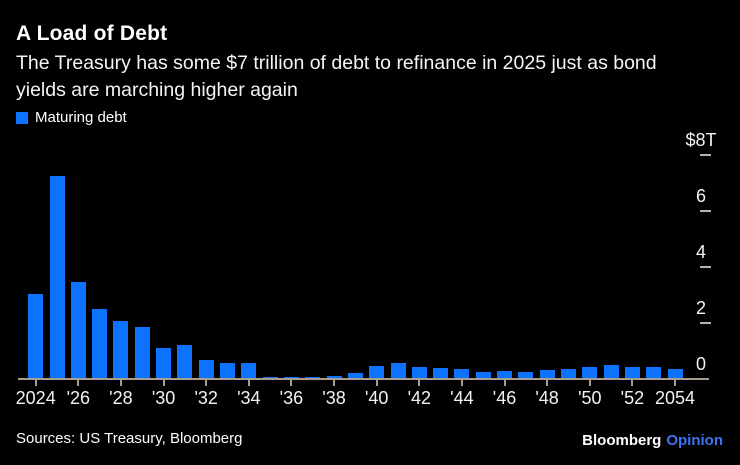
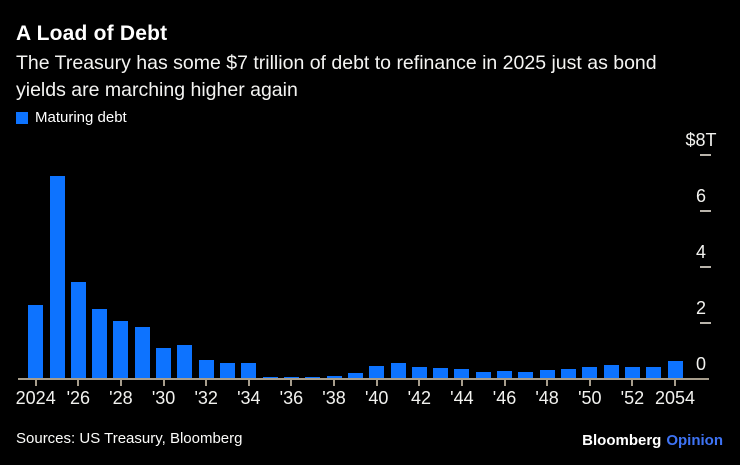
2024: 3.0 -> 2.6
2054: 0.3 -> 0.6
